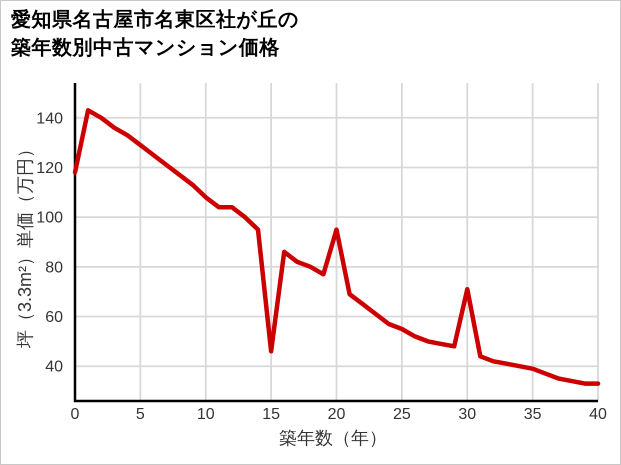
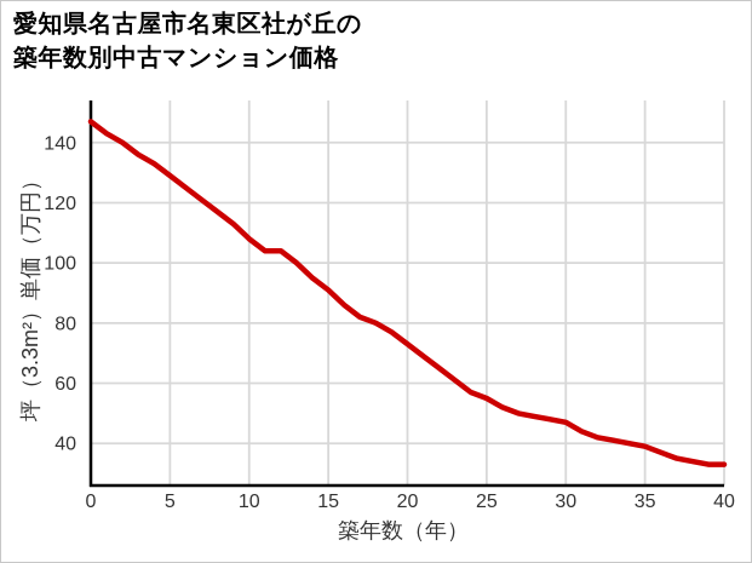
0: 118 -> 147
15: 46 -> 91
20: 95 -> 73
30: 71 -> 47
